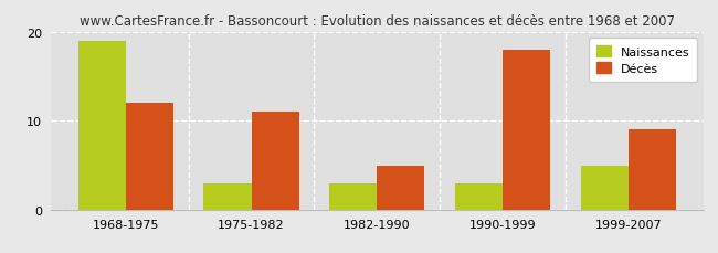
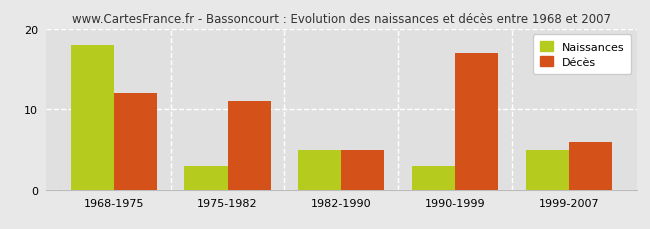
Naissances/1968-1975: 19 -> 18
Naissances/1982-1990: 3 -> 5
Décès/1990-1999: 18 -> 17
Décès/1999-2007: 9 -> 6
